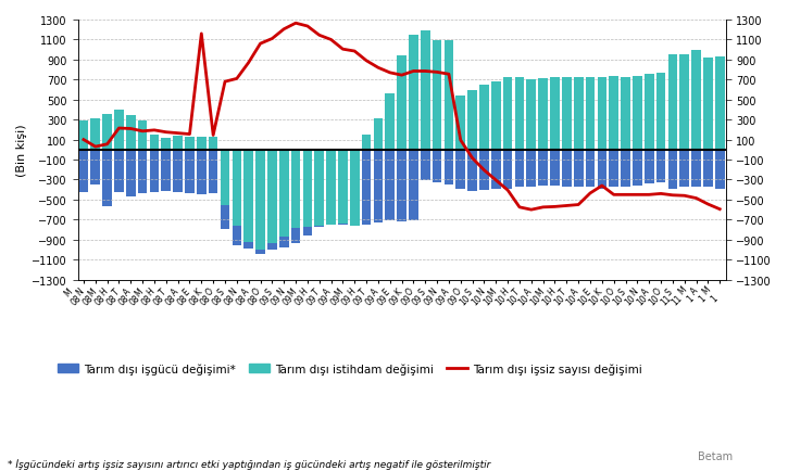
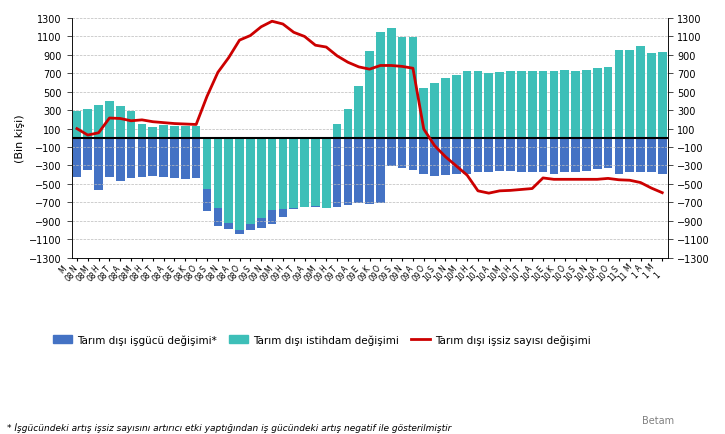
Tarım dışı işsiz sayısı değişimi/E 08: 1160 -> 150
Tarım dışı işsiz sayısı değişimi/O 08: 680 -> 450
Tarım dışı işsiz sayısı değişimi/E 10: -360 -> -450
